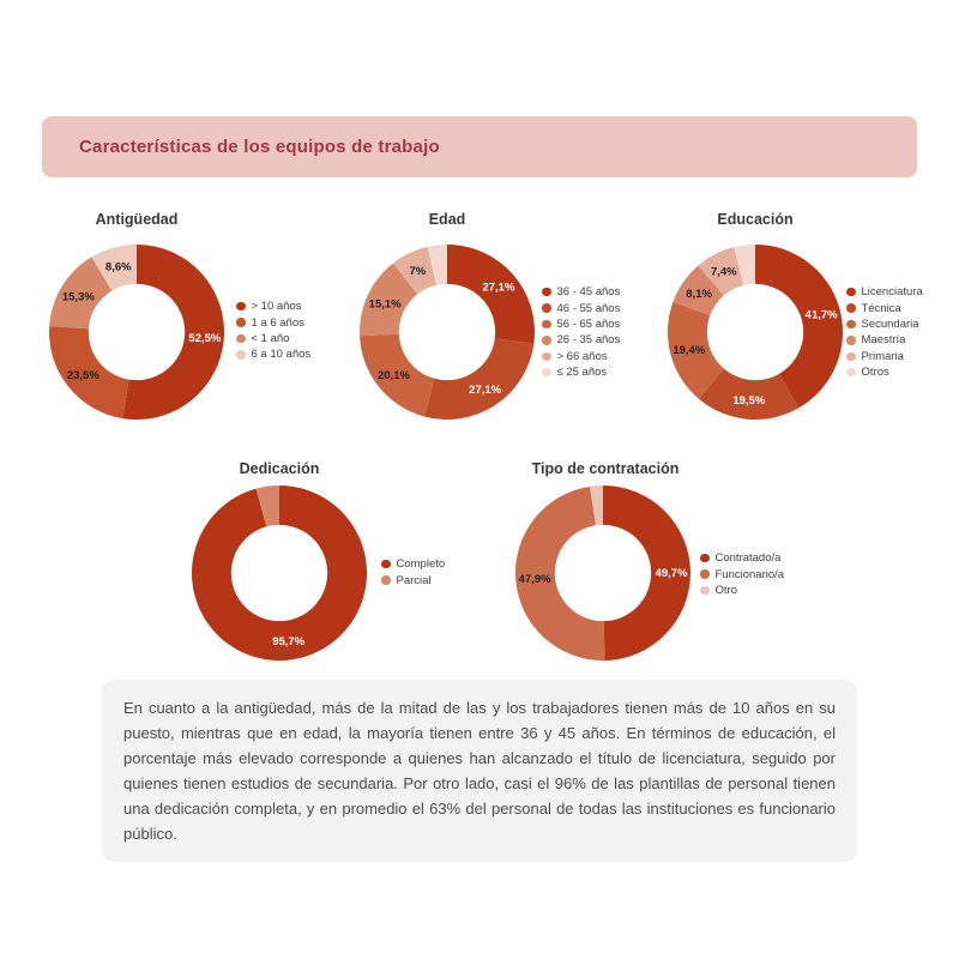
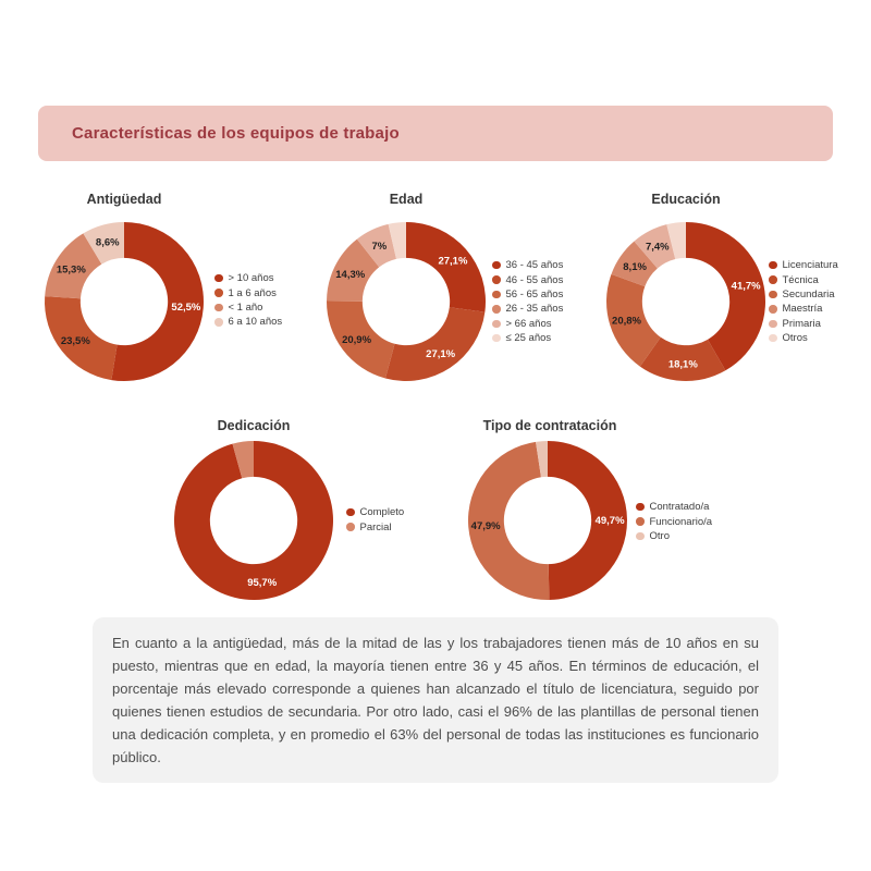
Edad/56 - 65 años: 20,1% -> 20,9%
Edad/26 - 35 años: 15,1% -> 14,3%
Educación/Técnica: 19,5% -> 18,1%
Educación/Secundaria: 19,4% -> 20,8%
